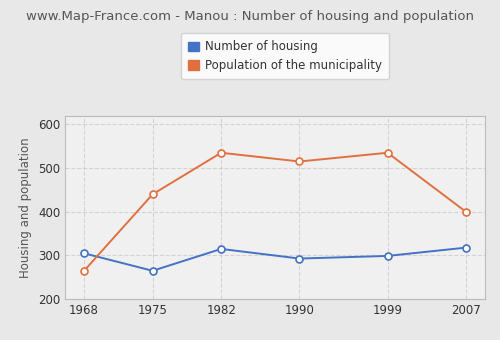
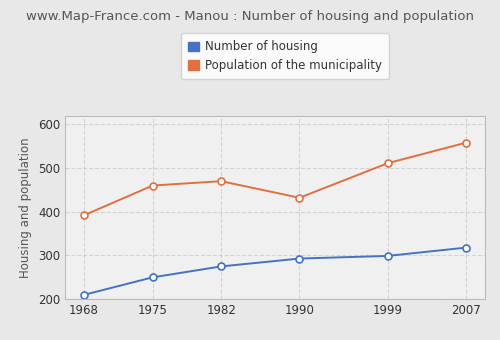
Number of housing/1968: 305 -> 210
Population of the municipality/1968: 265 -> 392
Number of housing/1975: 265 -> 250
Population of the municipality/1975: 440 -> 460
Number of housing/1982: 315 -> 275
Population of the municipality/1982: 535 -> 470
Population of the municipality/1990: 515 -> 432
Population of the municipality/1999: 535 -> 511
Population of the municipality/2007: 400 -> 558
